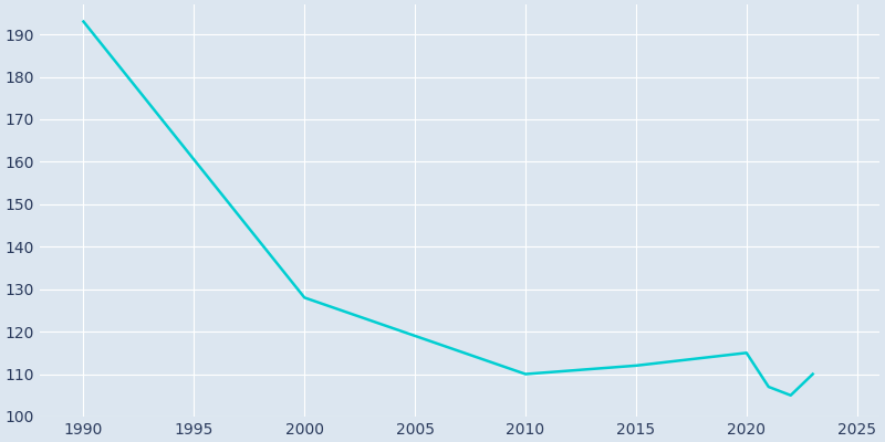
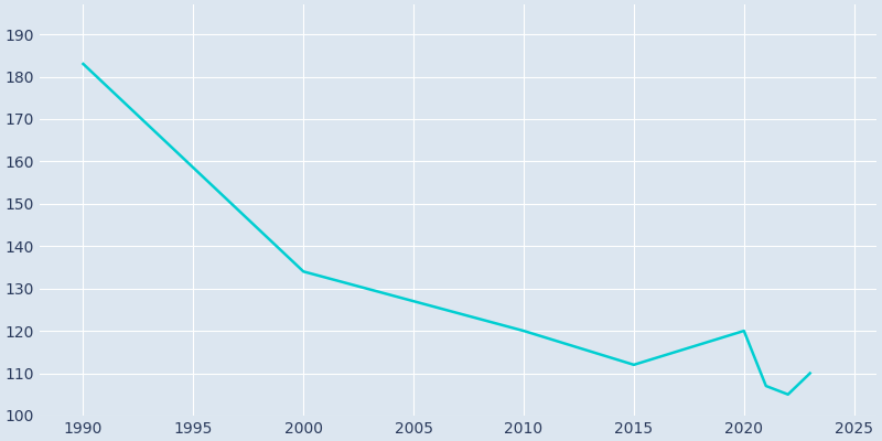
1990: 193 -> 183
2000: 128 -> 134
2010: 110 -> 120
2020: 115 -> 120
